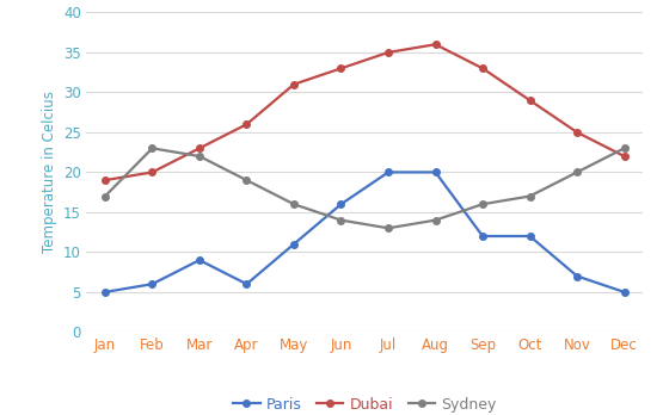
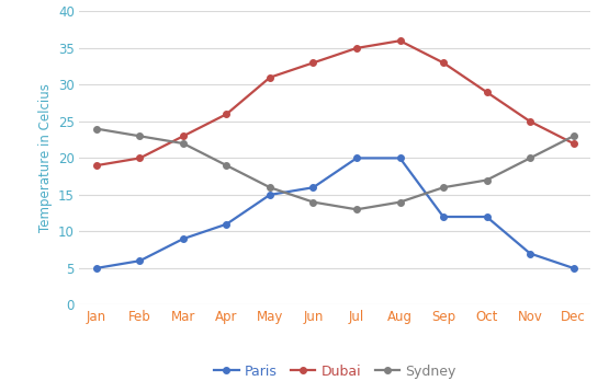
Sydney/Jan: 17 -> 24
Paris/Apr: 6 -> 11
Paris/May: 11 -> 15
